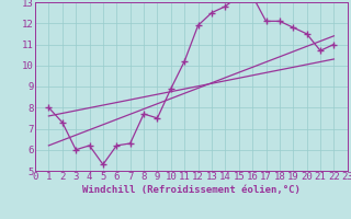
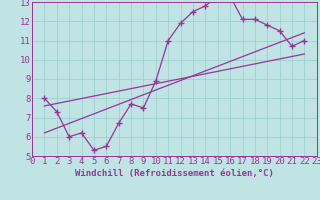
6: 6.2 -> 5.5
7: 6.3 -> 6.7
11: 10.2 -> 11.0
